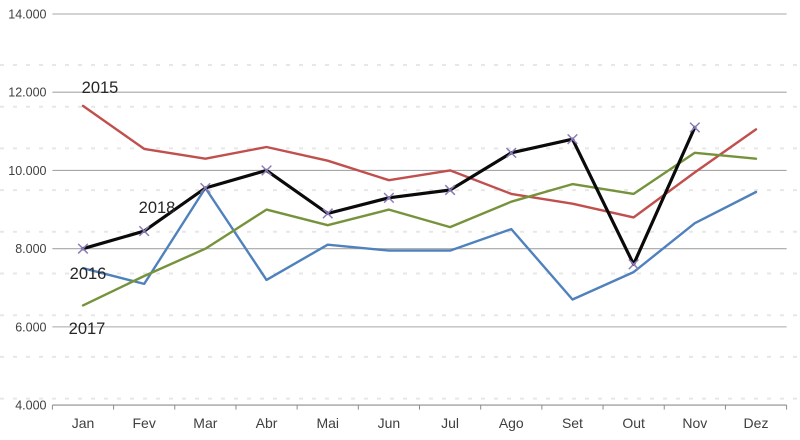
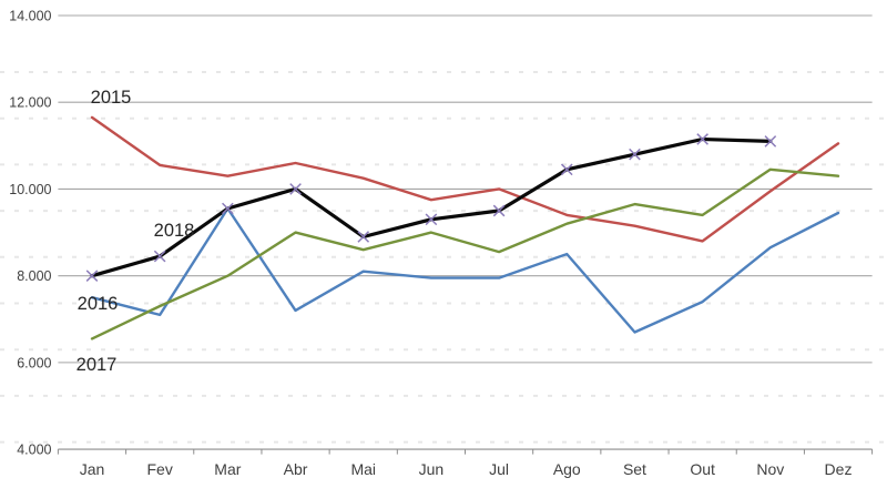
2018/Out: 7600 -> 11200
